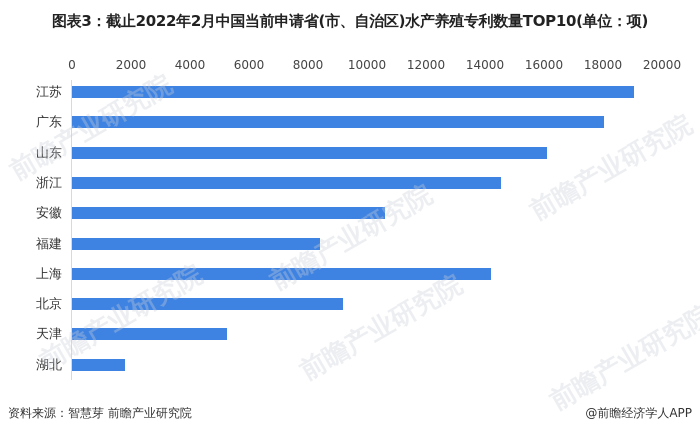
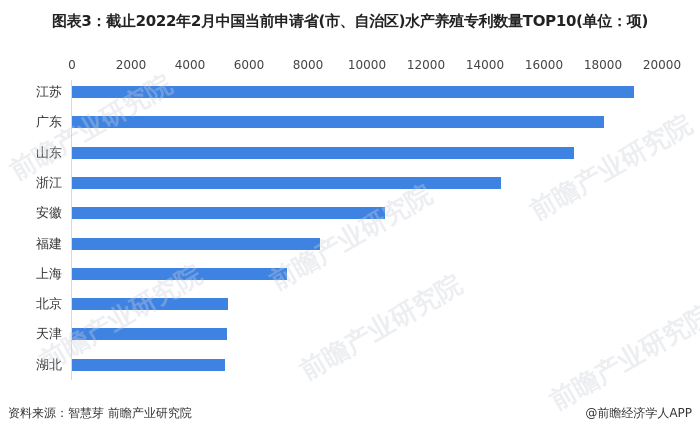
山东: 16100 -> 17000
上海: 14200 -> 7300
北京: 9200 -> 5300
湖北: 1800 -> 5200
